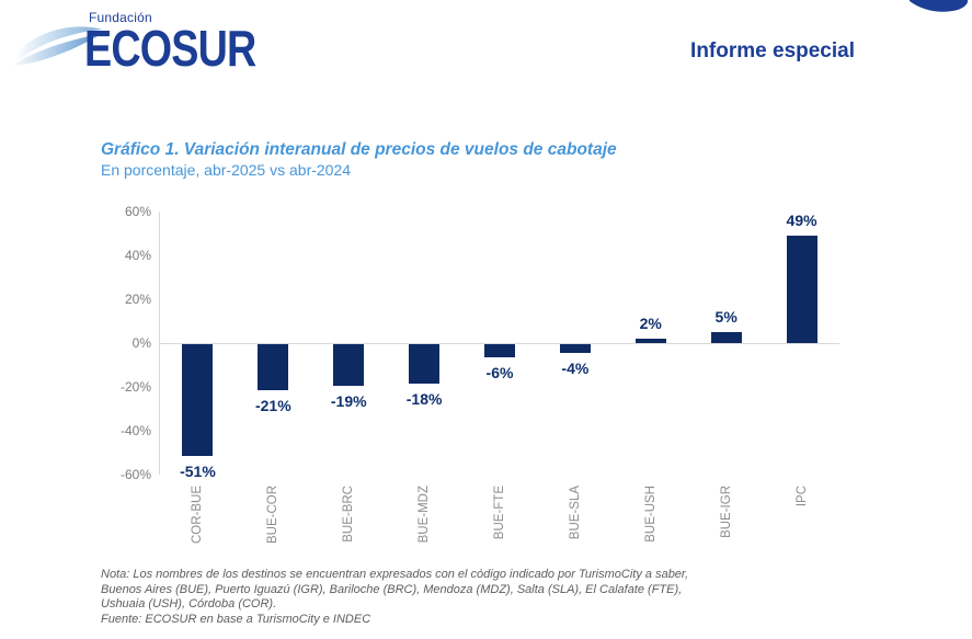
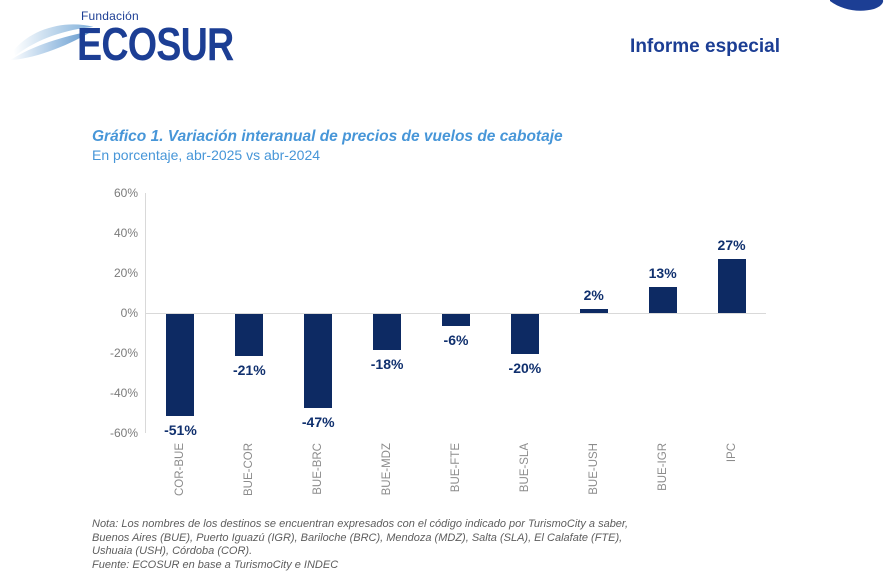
BUE-BRC: -19% -> -47%
BUE-SLA: -4% -> -20%
BUE-IGR: 5% -> 13%
IPC: 49% -> 27%
